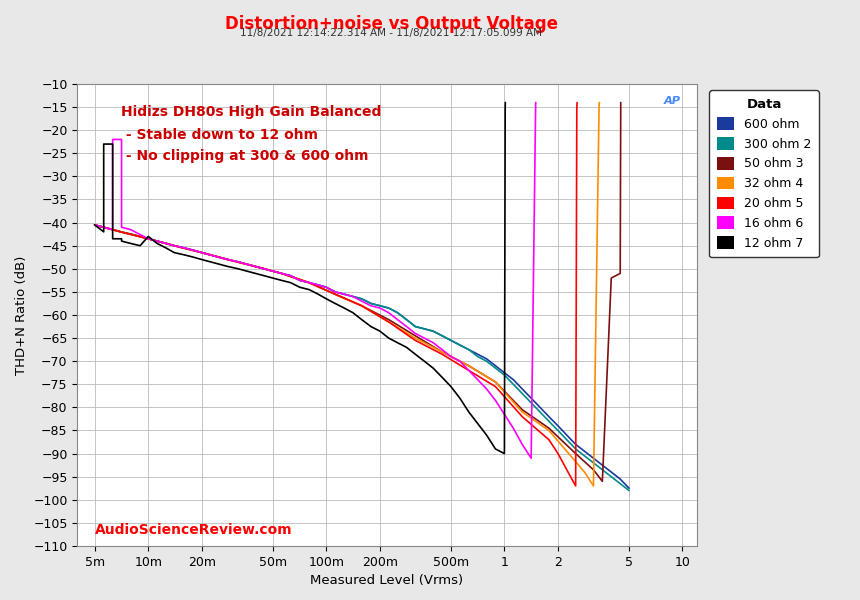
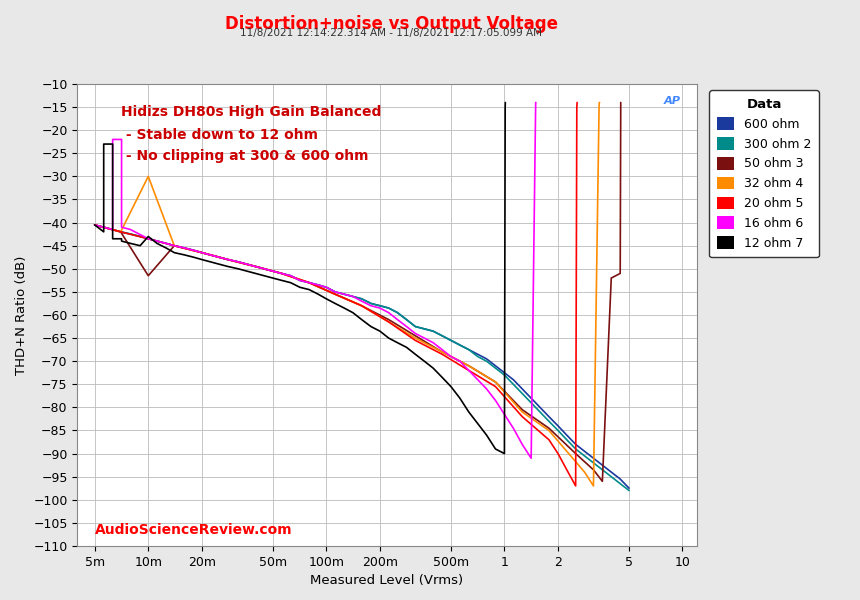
50 ohm 3/10m: -43.5 -> -51.5
32 ohm 4/10m: -43.5 -> -30.0
